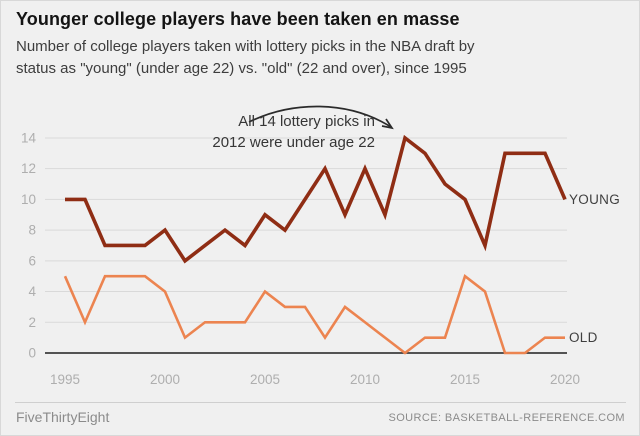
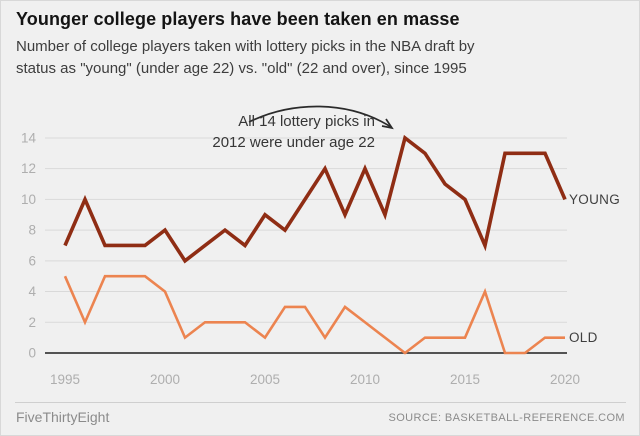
YOUNG/1995: 10 -> 7
OLD/2005: 4 -> 1
OLD/2015: 5 -> 1
